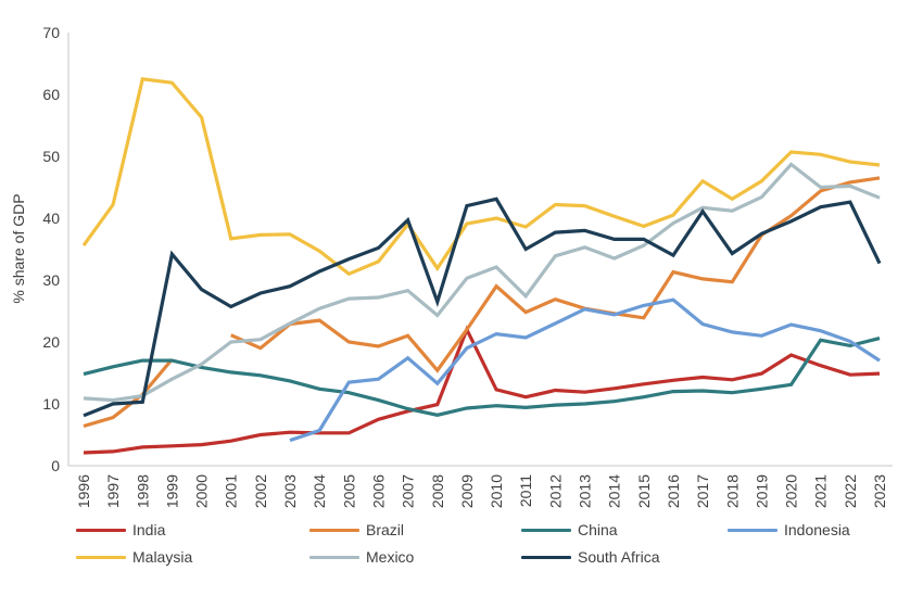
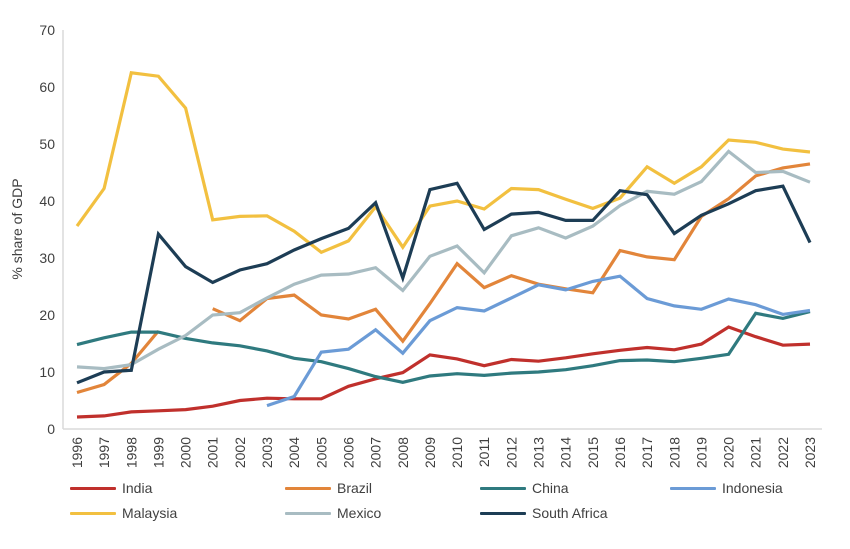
India/2009: 22 -> 13
South Africa/2016: 34 -> 42
Indonesia/2023: 17 -> 21
